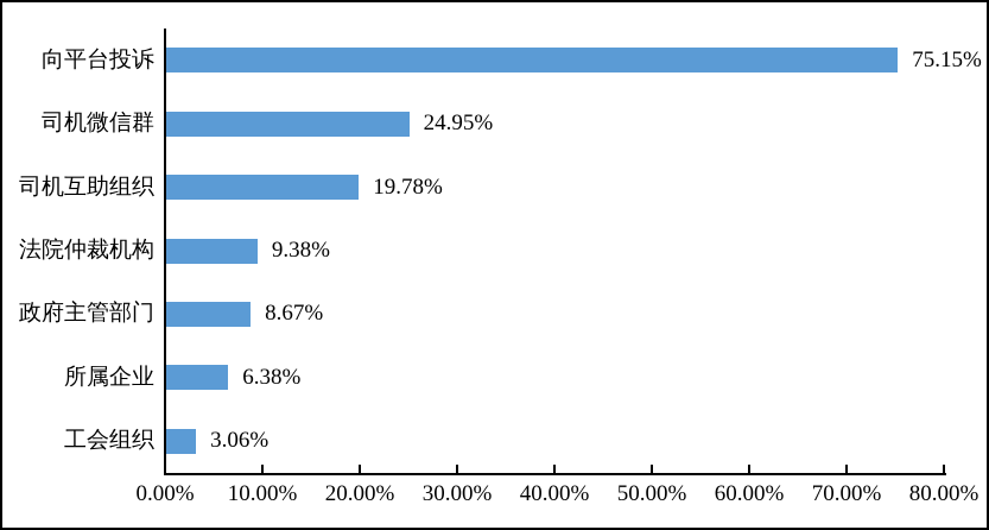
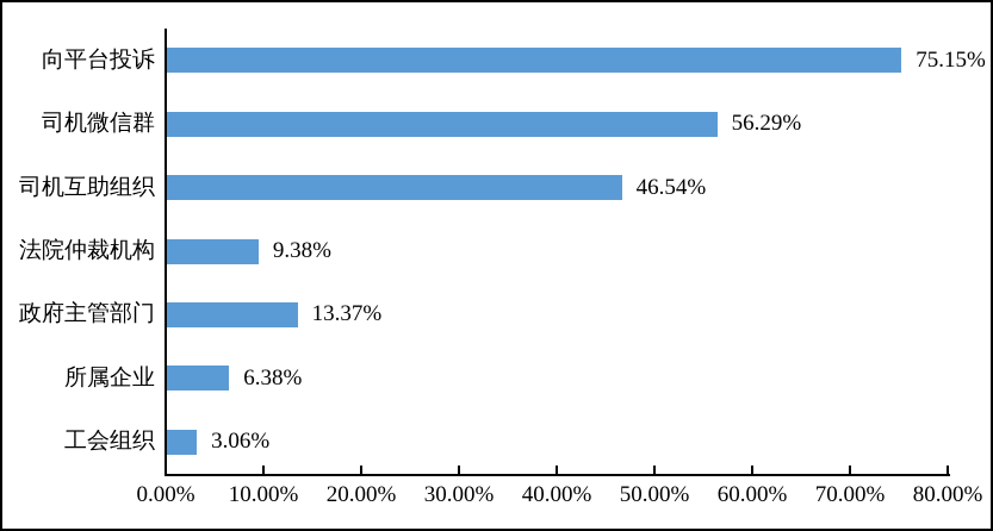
司机微信群: 24.95% -> 56.29%
司机互助组织: 19.78% -> 46.54%
政府主管部门: 8.67% -> 13.37%
